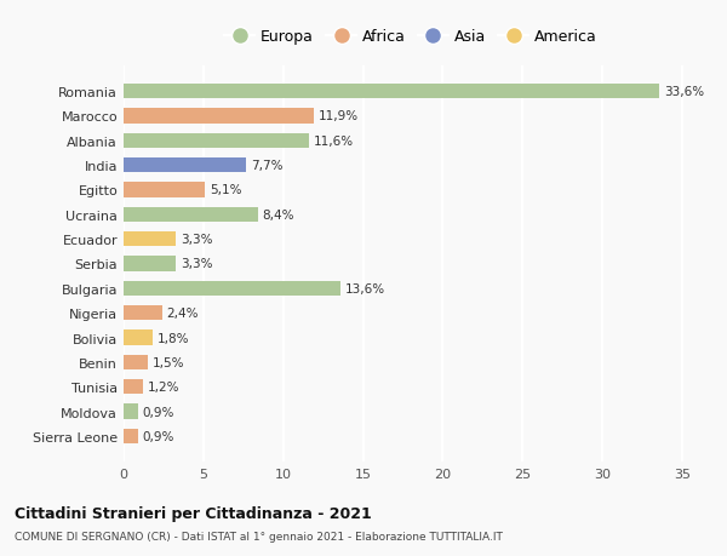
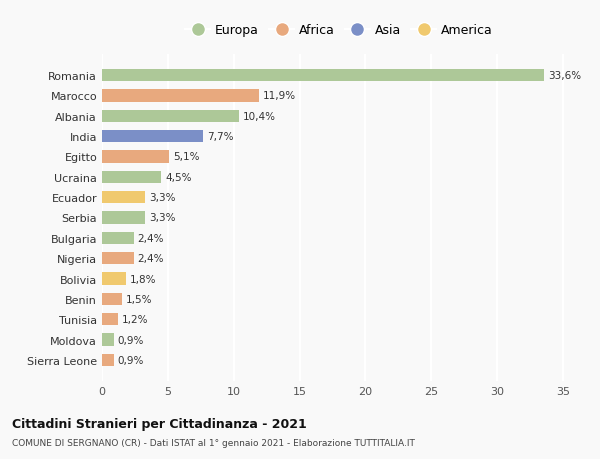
Albania: 11,6% -> 10,4%
Ucraina: 8,4% -> 4,5%
Bulgaria: 13,6% -> 2,4%
